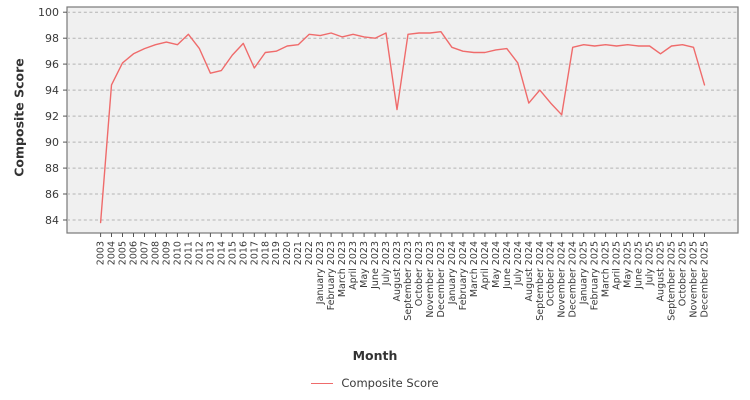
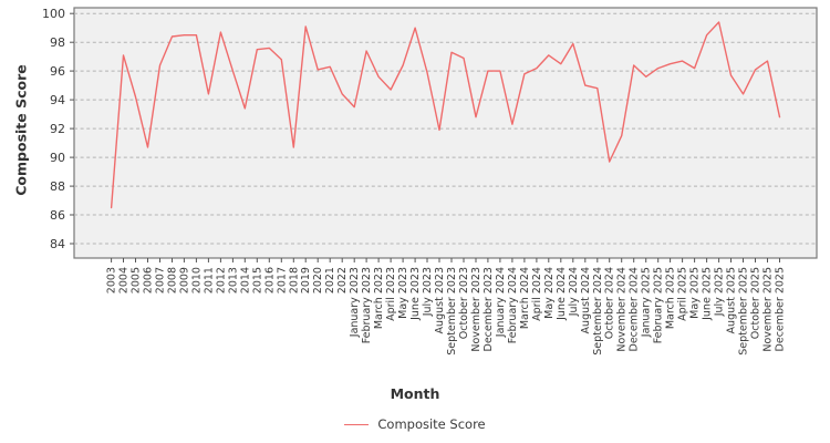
2003: 83.8 -> 86.5
2004: 94.4 -> 97.1
2005: 96.1 -> 94.2
2006: 96.8 -> 90.7
2007: 97.2 -> 96.4
2008: 97.5 -> 98.4
2009: 97.7 -> 98.5
2010: 97.5 -> 98.5
2011: 98.3 -> 94.4
2012: 97.2 -> 98.7
2013: 95.3 -> 96.0
2014: 95.5 -> 93.4
2015: 96.7 -> 97.5
2017: 95.7 -> 96.8
2018: 96.9 -> 90.7
2019: 97.0 -> 99.1
2020: 97.4 -> 96.1
2021: 97.5 -> 96.3
2022: 98.3 -> 94.4
January 2023: 98.2 -> 93.5
February 2023: 98.4 -> 97.4
March 2023: 98.1 -> 95.6
April 2023: 98.3 -> 94.7
May 2023: 98.1 -> 96.4
June 2023: 98.0 -> 99.0
July 2023: 98.4 -> 95.9
August 2023: 92.5 -> 91.9
September 2023: 98.3 -> 97.3
October 2023: 98.4 -> 96.9
November 2023: 98.4 -> 92.8
December 2023: 98.5 -> 96.0
January 2024: 97.3 -> 96.0
February 2024: 97.0 -> 92.3
March 2024: 96.9 -> 95.8
April 2024: 96.9 -> 96.2
June 2024: 97.2 -> 96.5
July 2024: 96.1 -> 97.9
August 2024: 93.0 -> 95.0
September 2024: 94.0 -> 94.8
October 2024: 93.0 -> 89.7
November 2024: 92.1 -> 91.5
December 2024: 97.3 -> 96.4
January 2025: 97.5 -> 95.6
February 2025: 97.4 -> 96.2
March 2025: 97.5 -> 96.5
April 2025: 97.4 -> 96.7
May 2025: 97.5 -> 96.2
June 2025: 97.4 -> 98.5
July 2025: 97.4 -> 99.4
August 2025: 96.8 -> 95.7
September 2025: 97.4 -> 94.4
October 2025: 97.5 -> 96.1
November 2025: 97.3 -> 96.7
December 2025: 94.4 -> 92.8
